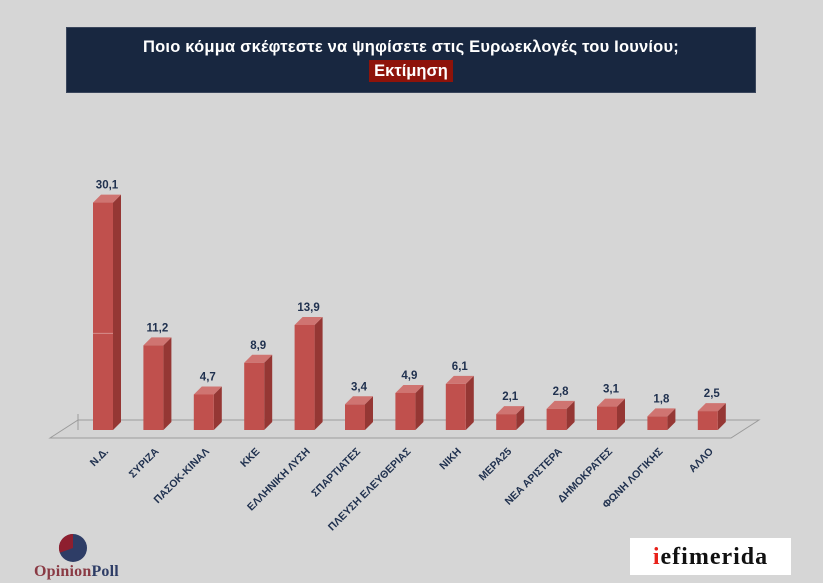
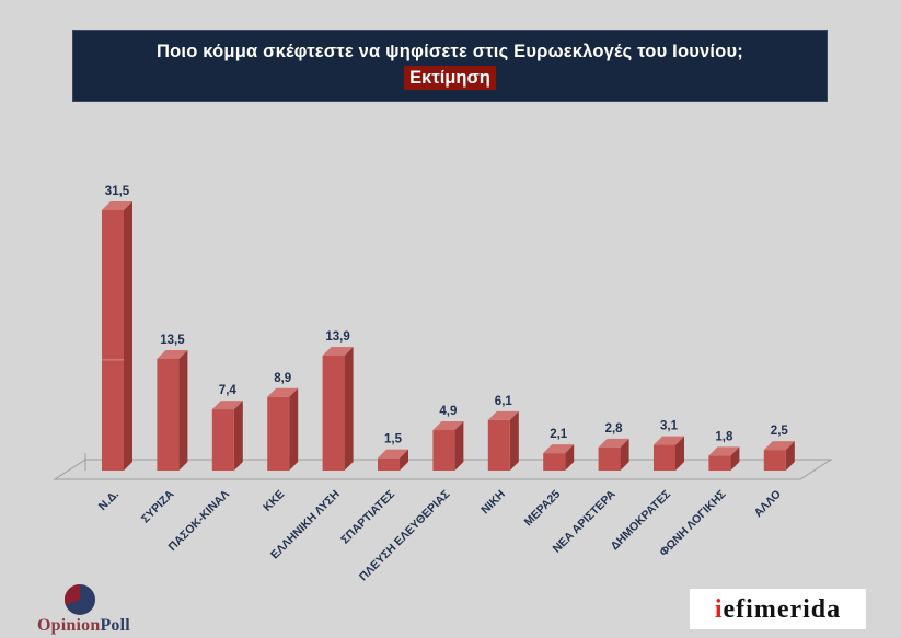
Ν.Δ.: 30,1 -> 31,5
ΣΥΡΙΖΑ: 11,2 -> 13,5
ΠΑΣΟΚ-ΚΙΝΑΛ: 4,7 -> 7,4
ΣΠΑΡΤΙΑΤΕΣ: 3,4 -> 1,5
